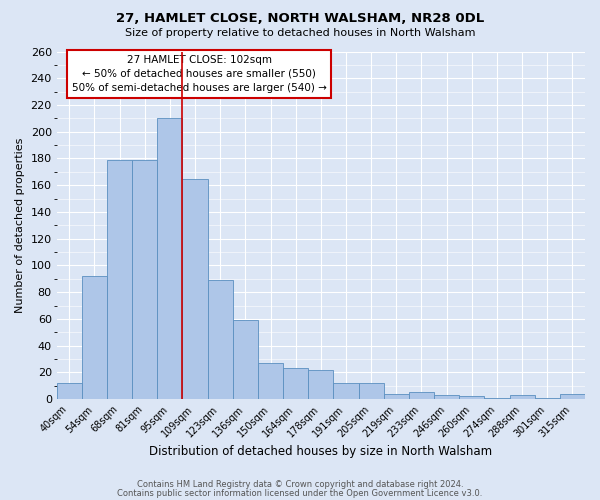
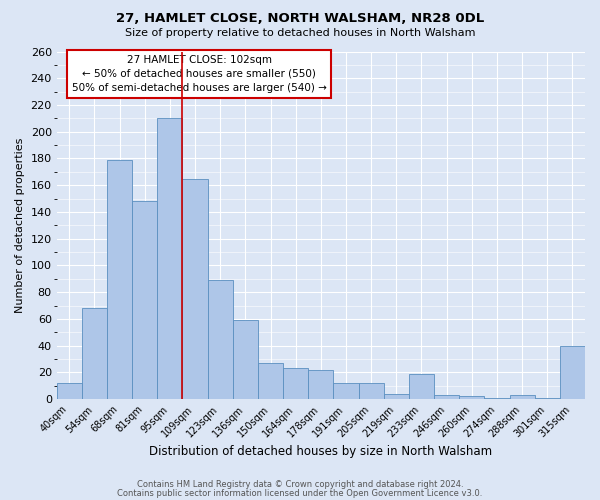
54sqm: 92 -> 68
81sqm: 179 -> 148
233sqm: 5 -> 19
315sqm: 4 -> 40
